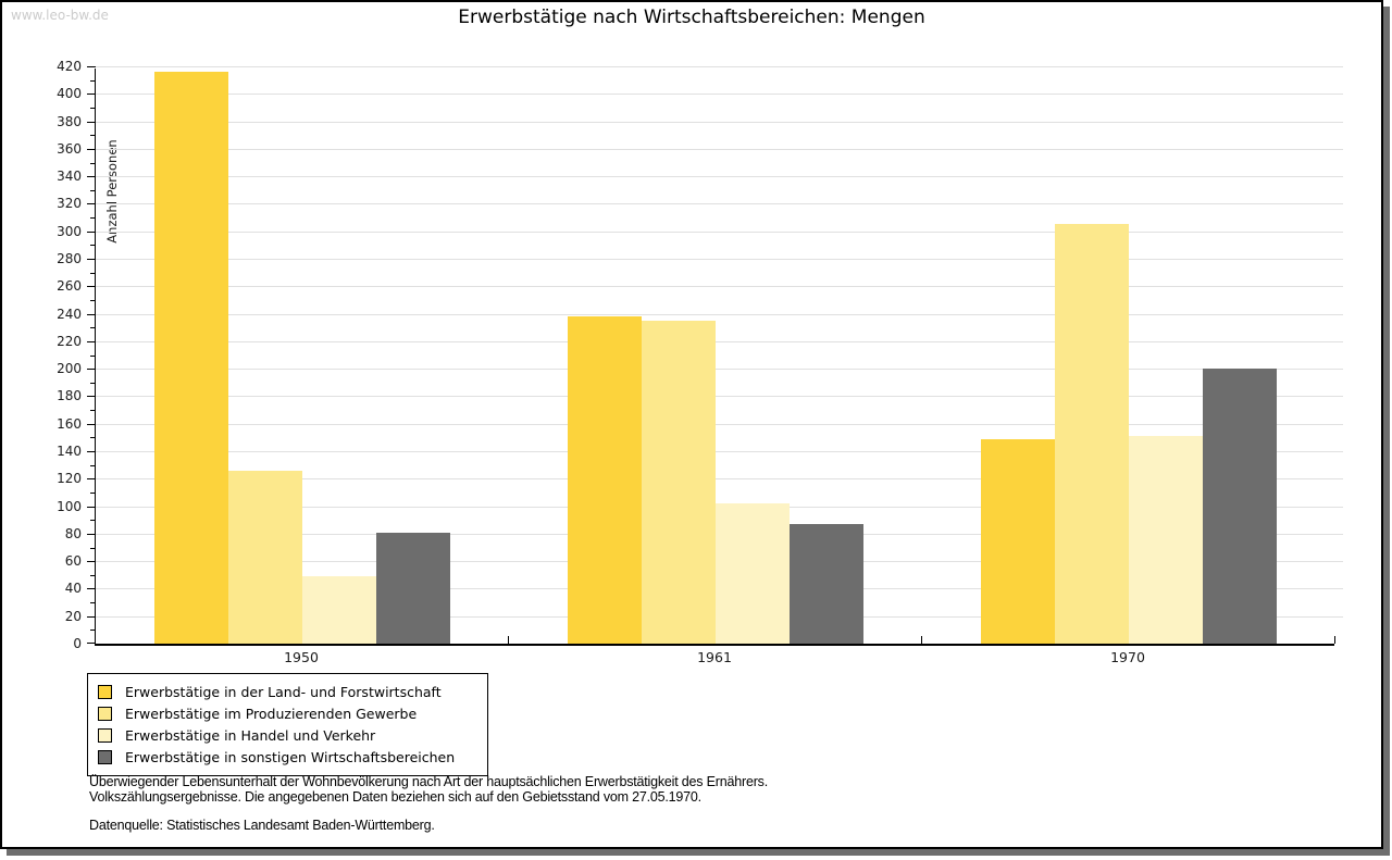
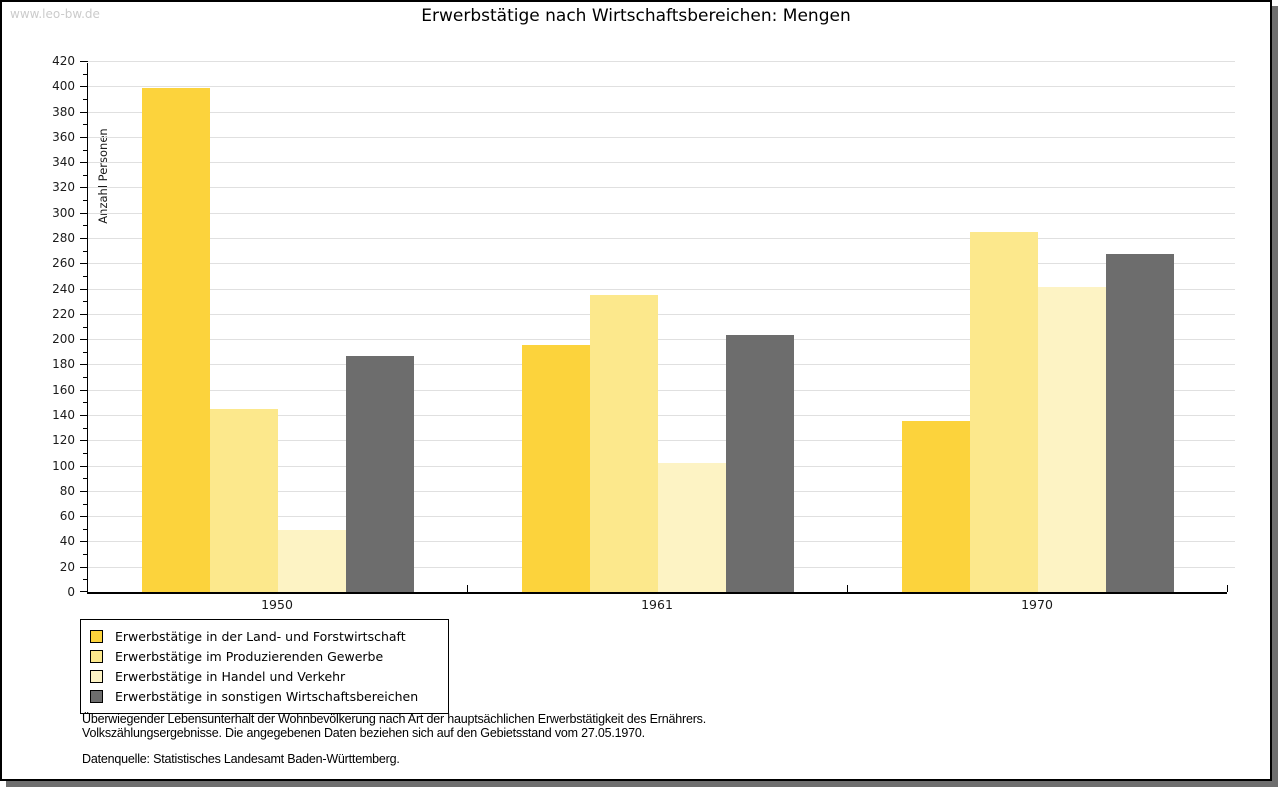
Erwerbstätige in der Land- und Forstwirtschaft/1950: 416 -> 399
Erwerbstätige im Produzierenden Gewerbe/1950: 126 -> 145
Erwerbstätige in sonstigen Wirtschaftsbereichen/1950: 81 -> 187
Erwerbstätige in der Land- und Forstwirtschaft/1961: 238 -> 195
Erwerbstätige in sonstigen Wirtschaftsbereichen/1961: 87 -> 203
Erwerbstätige in der Land- und Forstwirtschaft/1970: 149 -> 135
Erwerbstätige im Produzierenden Gewerbe/1970: 305 -> 285
Erwerbstätige in Handel und Verkehr/1970: 151 -> 241
Erwerbstätige in sonstigen Wirtschaftsbereichen/1970: 200 -> 267
